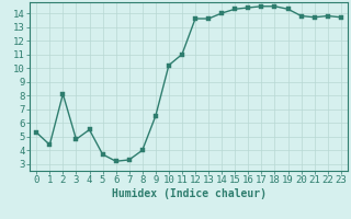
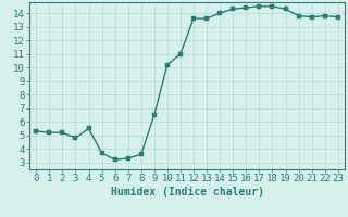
1: 4.4 -> 5.2
2: 8.1 -> 5.2
8: 4.0 -> 3.6
